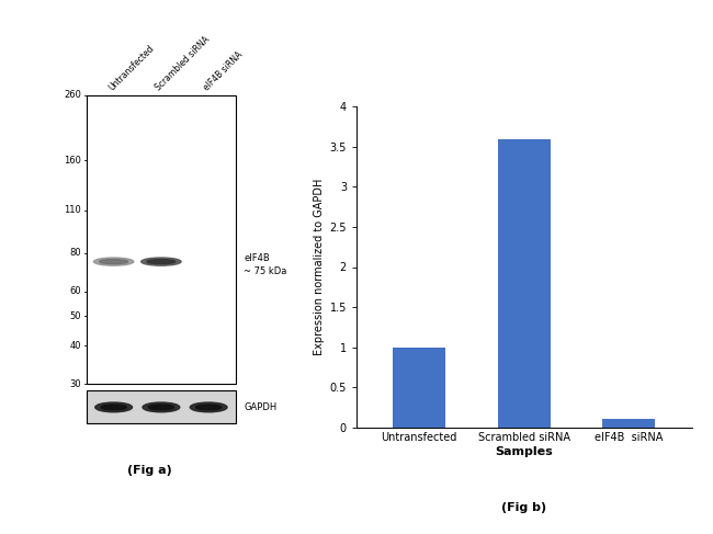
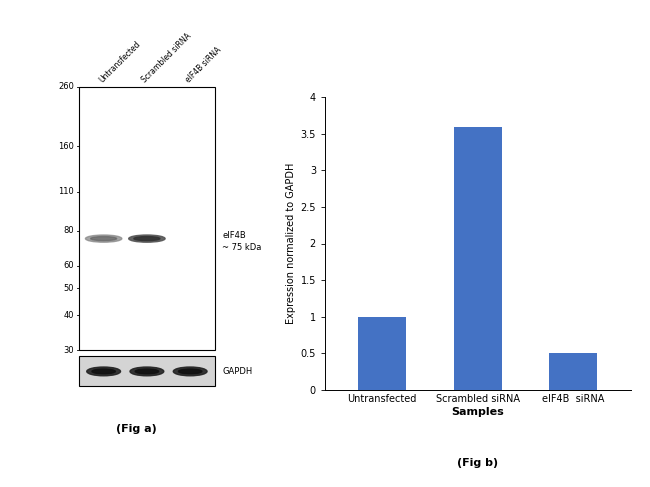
eIF4B siRNA: 0.1 -> 0.5
